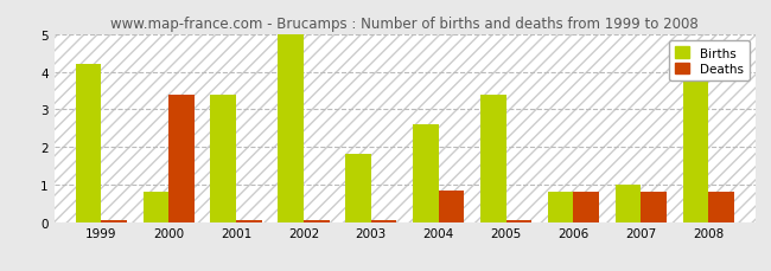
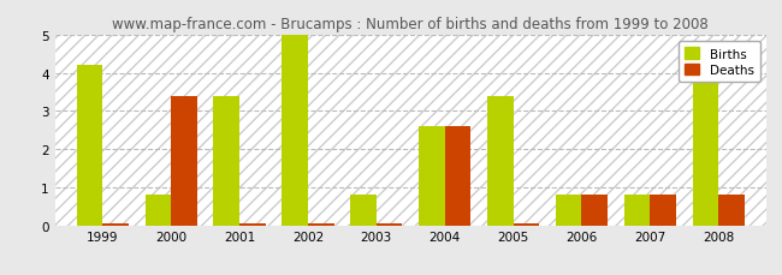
Births/2003: 1.8 -> 0.8
Deaths/2004: 0.85 -> 2.60
Births/2007: 1.0 -> 0.8
